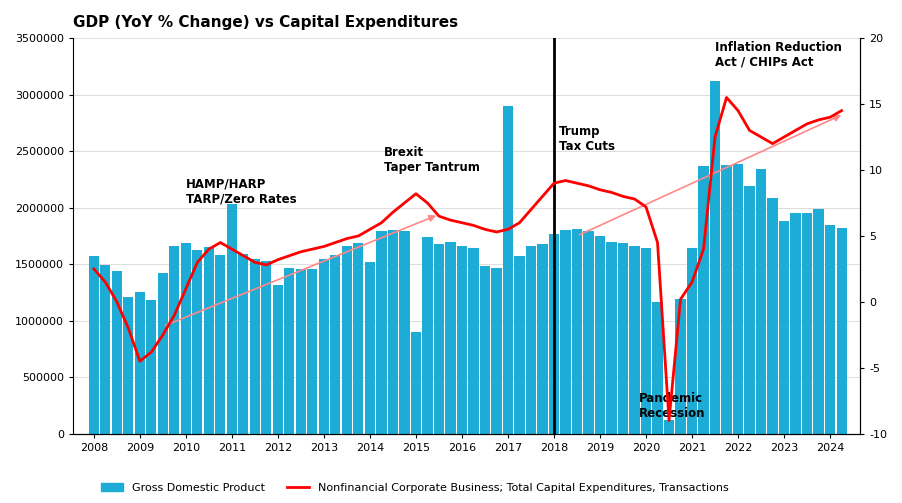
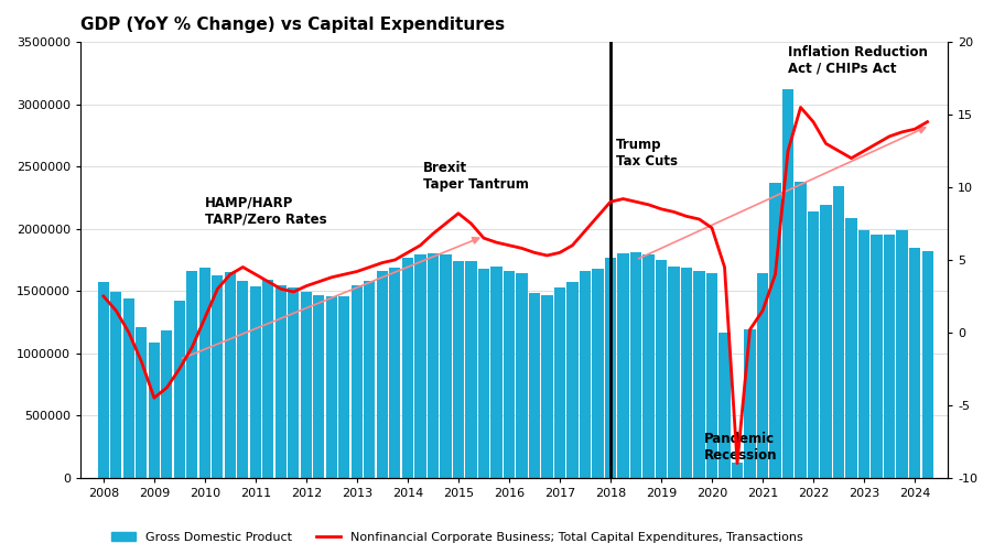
Gross Domestic Product/2009: 1250000 -> 1090000
Gross Domestic Product/2011: 2030000 -> 1540000
Gross Domestic Product/2012: 1320000 -> 1490000
Gross Domestic Product/2014: 1520000 -> 1770000
Gross Domestic Product/2015: 900000 -> 1740000
Gross Domestic Product/2017: 2900000 -> 1530000
Gross Domestic Product/2022: 2390000 -> 2140000
Gross Domestic Product/2023: 1880000 -> 1990000
